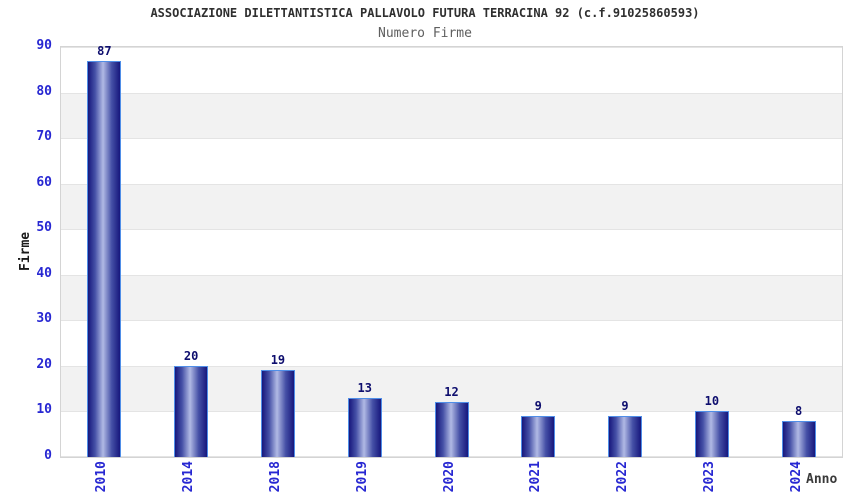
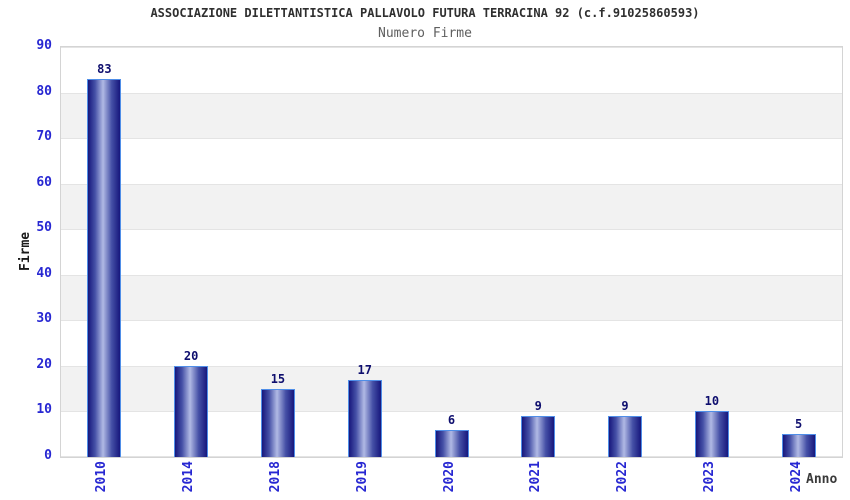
2010: 87 -> 83
2018: 19 -> 15
2019: 13 -> 17
2020: 12 -> 6
2024: 8 -> 5
